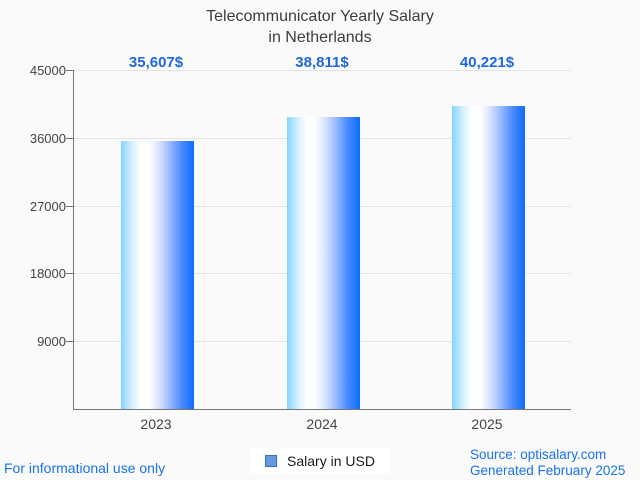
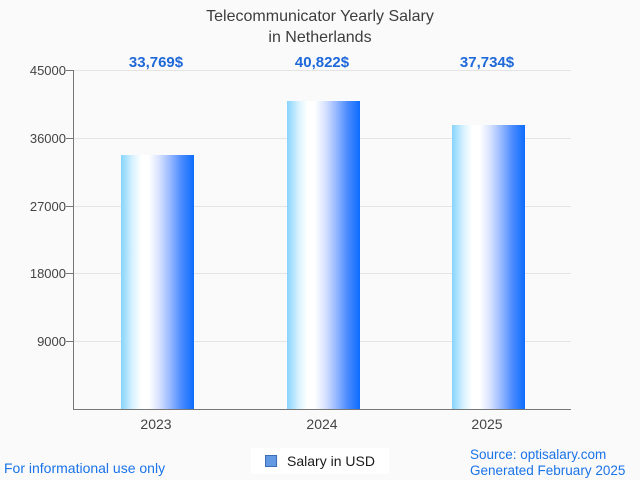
2023: 35,607 -> 33,769
2024: 38,811 -> 40,822
2025: 40,221 -> 37,734
